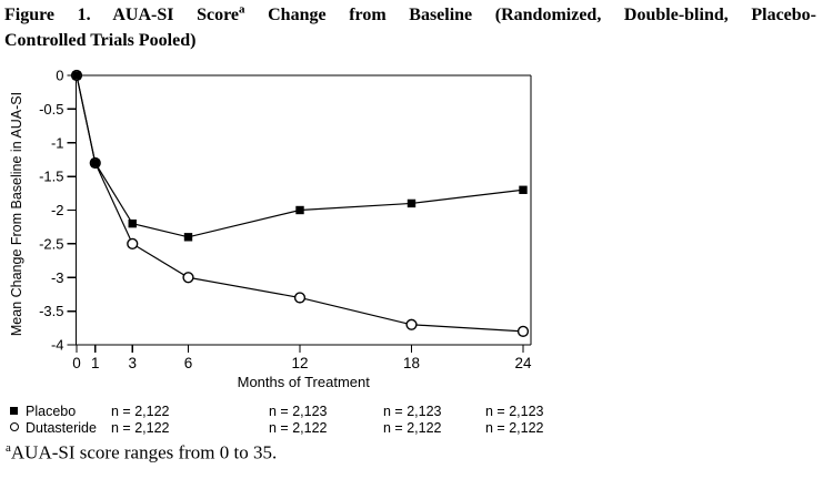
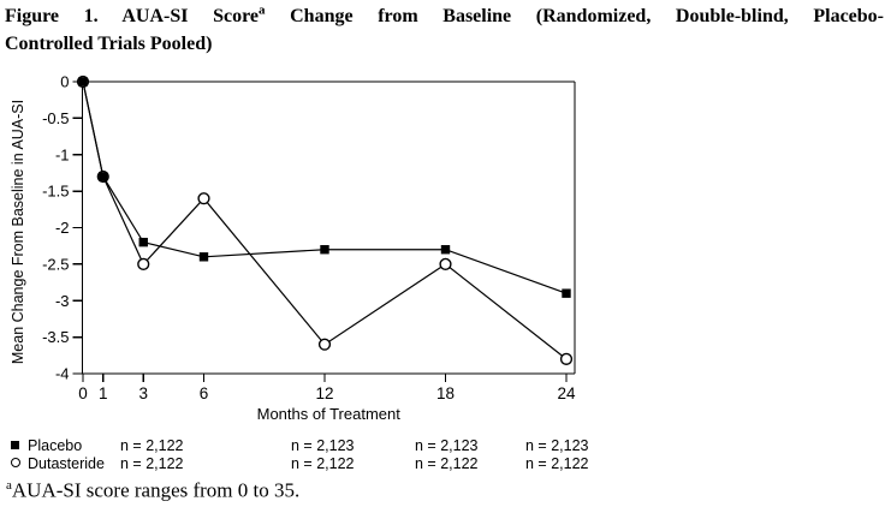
Dutasteride/6: -3.0 -> -1.6
Placebo/12: -2.0 -> -2.3
Dutasteride/12: -3.3 -> -3.6
Placebo/18: -1.9 -> -2.3
Dutasteride/18: -3.7 -> -2.5
Placebo/24: -1.7 -> -2.9
